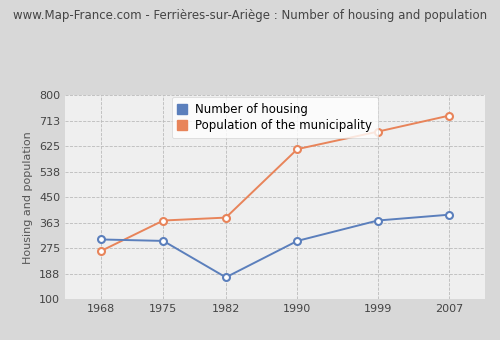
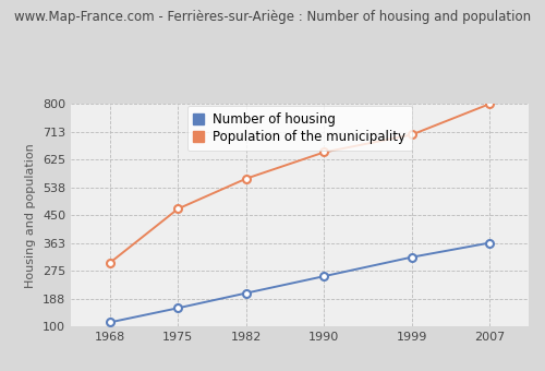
Number of housing/1968: 305 -> 113
Population of the municipality/1968: 265 -> 300
Number of housing/1975: 300 -> 158
Population of the municipality/1975: 370 -> 470
Number of housing/1982: 175 -> 205
Population of the municipality/1982: 380 -> 565
Number of housing/1990: 300 -> 258
Population of the municipality/1990: 615 -> 648
Number of housing/1999: 370 -> 318
Population of the municipality/1999: 675 -> 703
Number of housing/2007: 390 -> 363
Population of the municipality/2007: 730 -> 800
